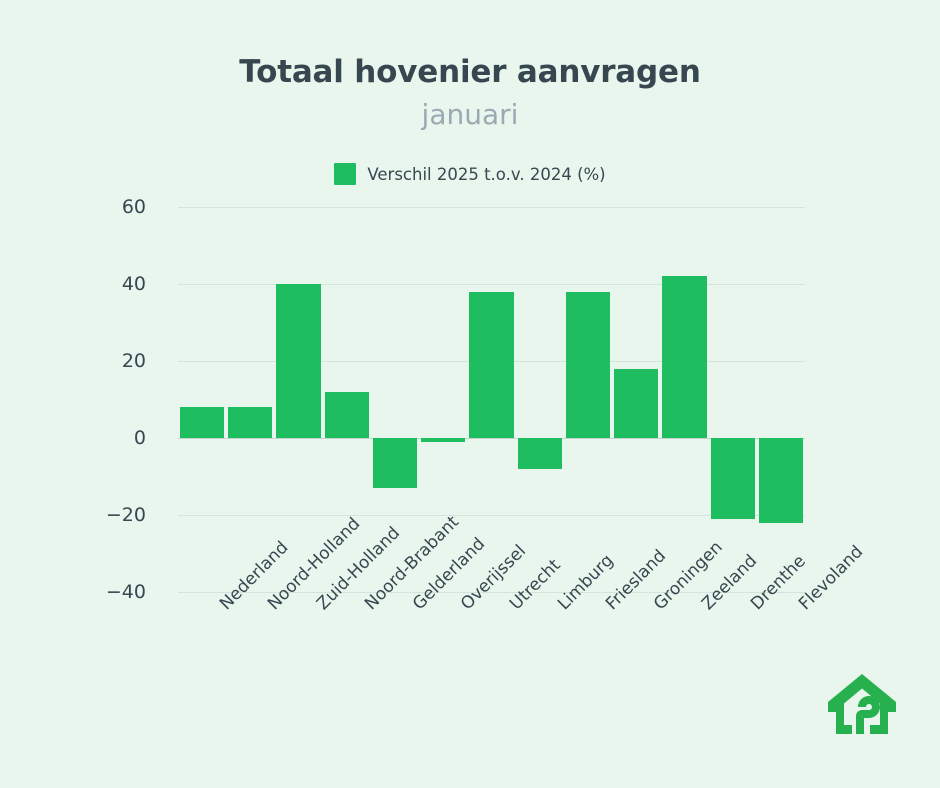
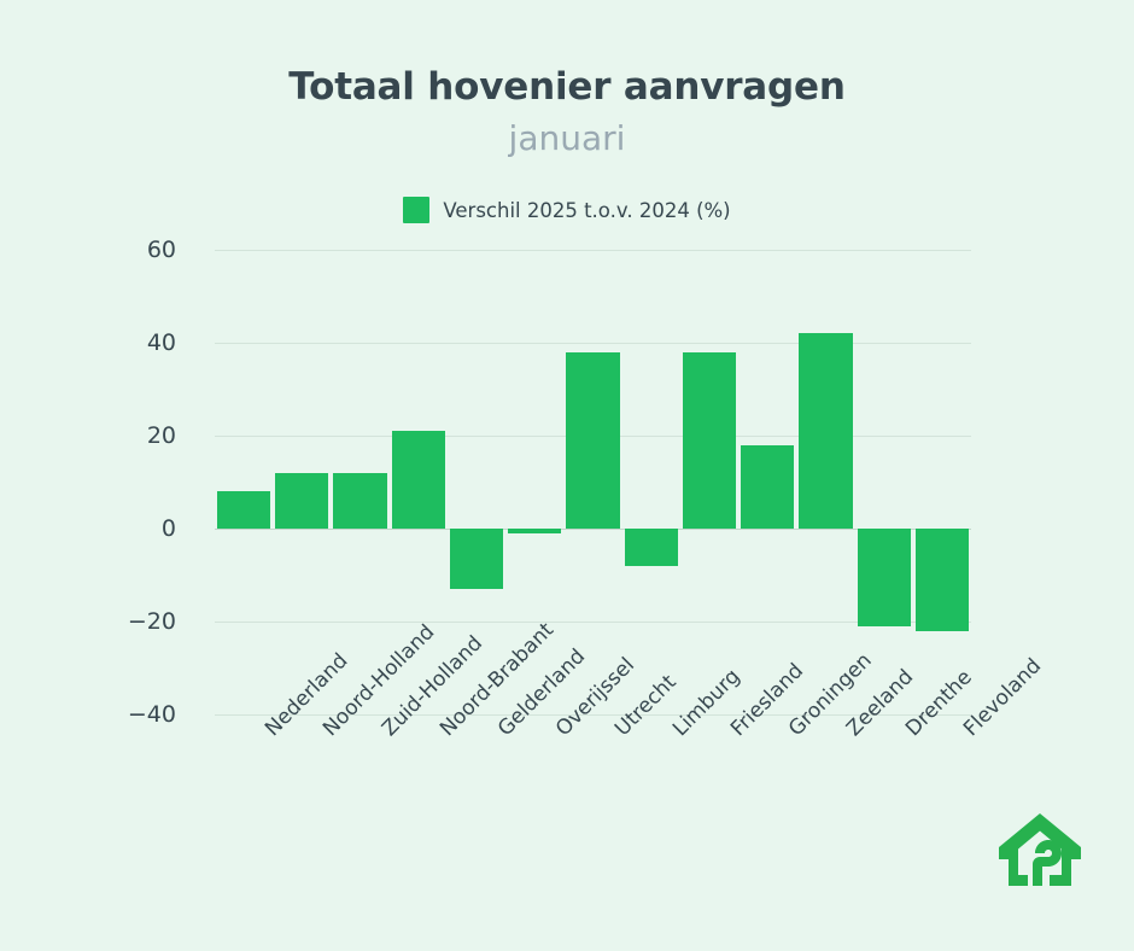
Noord-Holland: 8 -> 12
Zuid-Holland: 40 -> 12
Noord-Brabant: 12 -> 21
